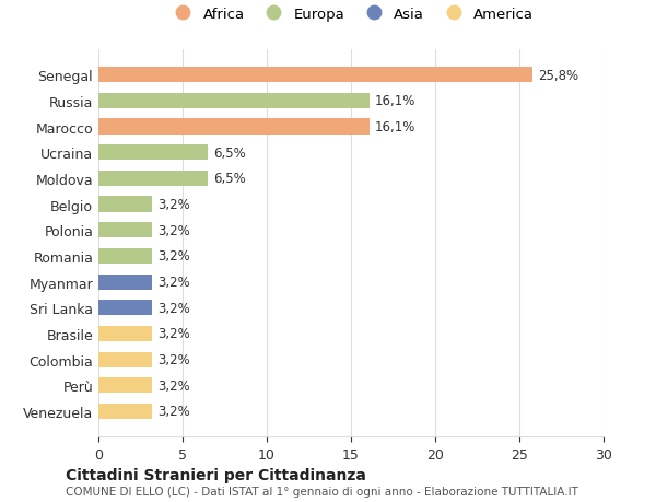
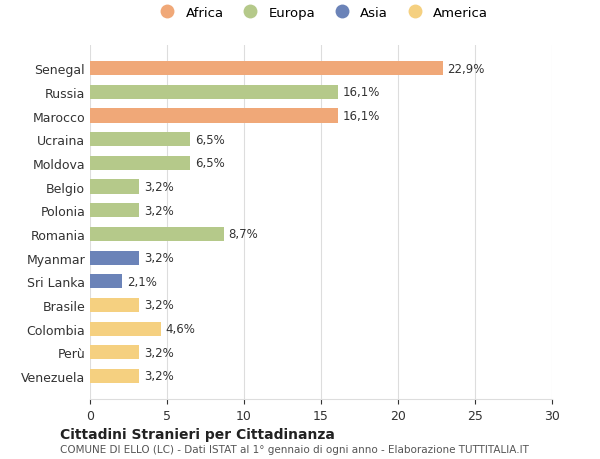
Senegal: 25,8% -> 22,9%
Romania: 3,2% -> 8,7%
Sri Lanka: 3,2% -> 2,1%
Colombia: 3,2% -> 4,6%
